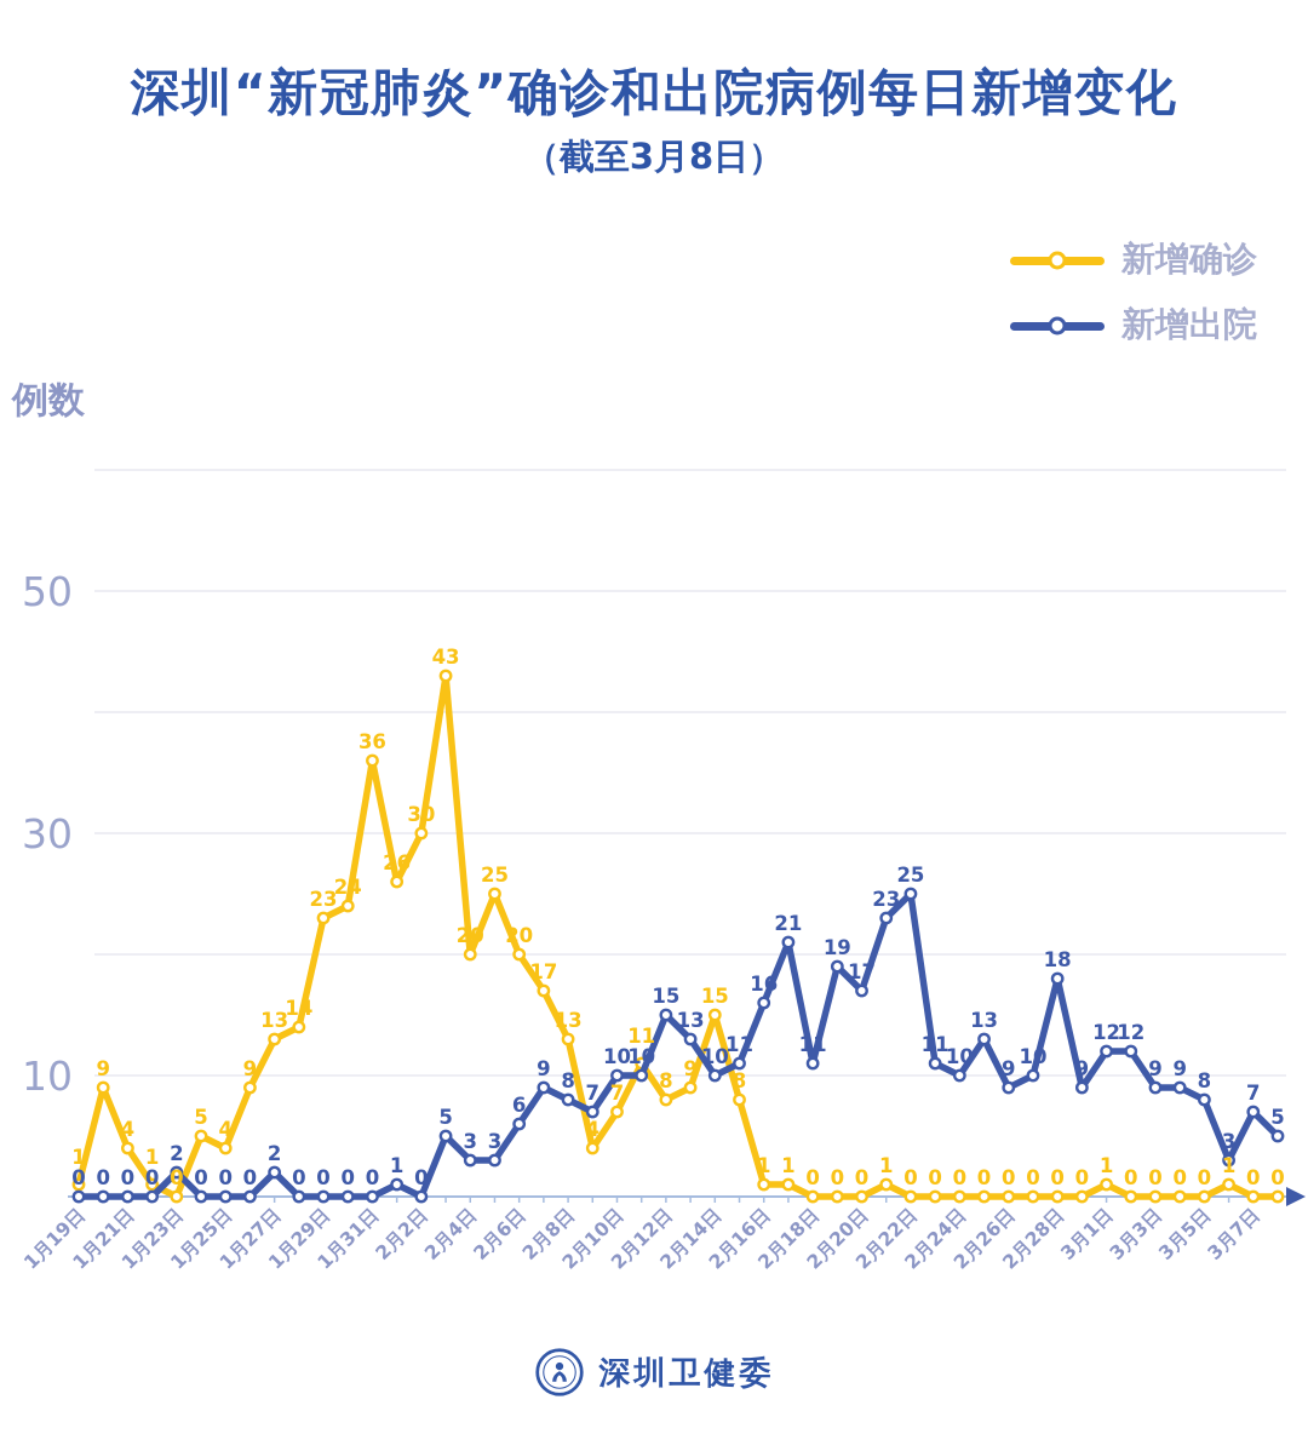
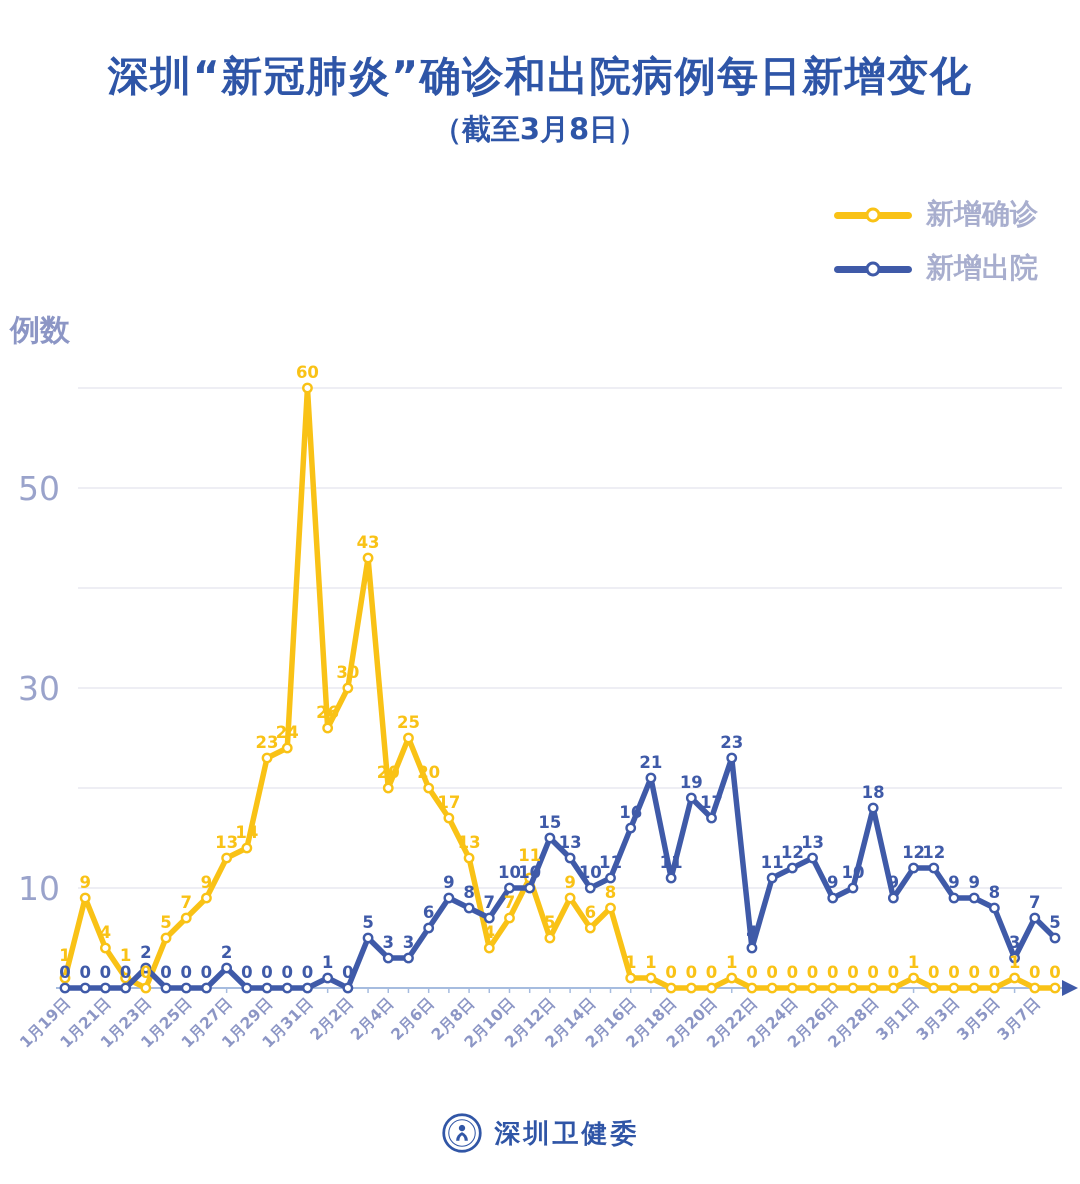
新增确诊/1月25日: 4 -> 7
新增确诊/1月31日: 36 -> 60
新增确诊/2月12日: 8 -> 5
新增确诊/2月14日: 15 -> 6
新增出院/2月22日: 25 -> 4
新增出院/2月24日: 10 -> 12
